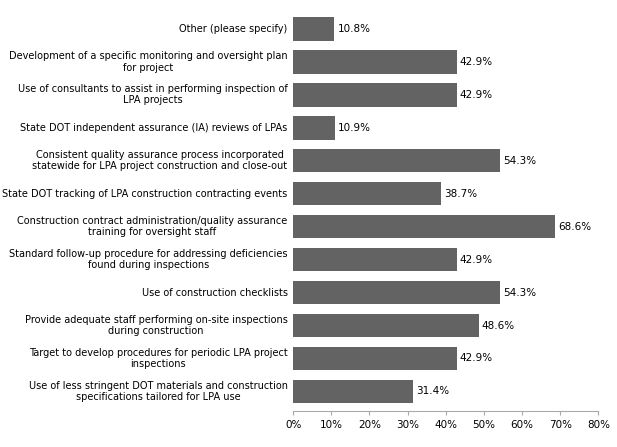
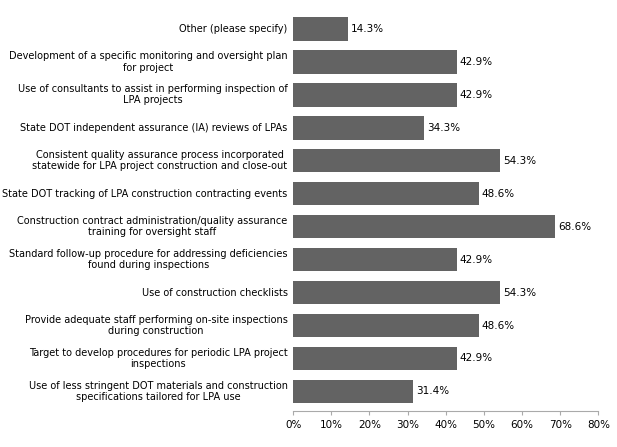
Other (please specify): 10.8% -> 14.3%
State DOT independent assurance (IA) reviews of LPAs: 10.9% -> 34.3%
State DOT tracking of LPA construction contracting events: 38.7% -> 48.6%
